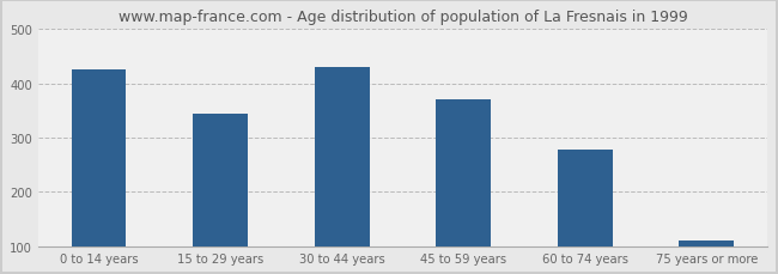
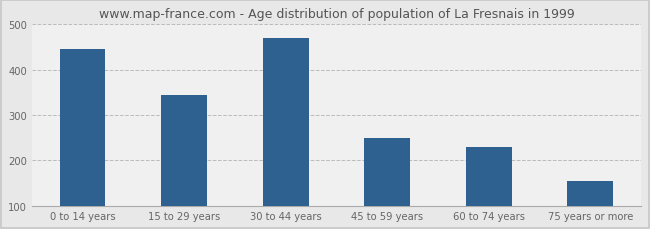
0 to 14 years: 425 -> 445
30 to 44 years: 430 -> 470
45 to 59 years: 370 -> 250
60 to 74 years: 278 -> 230
75 years or more: 110 -> 155
